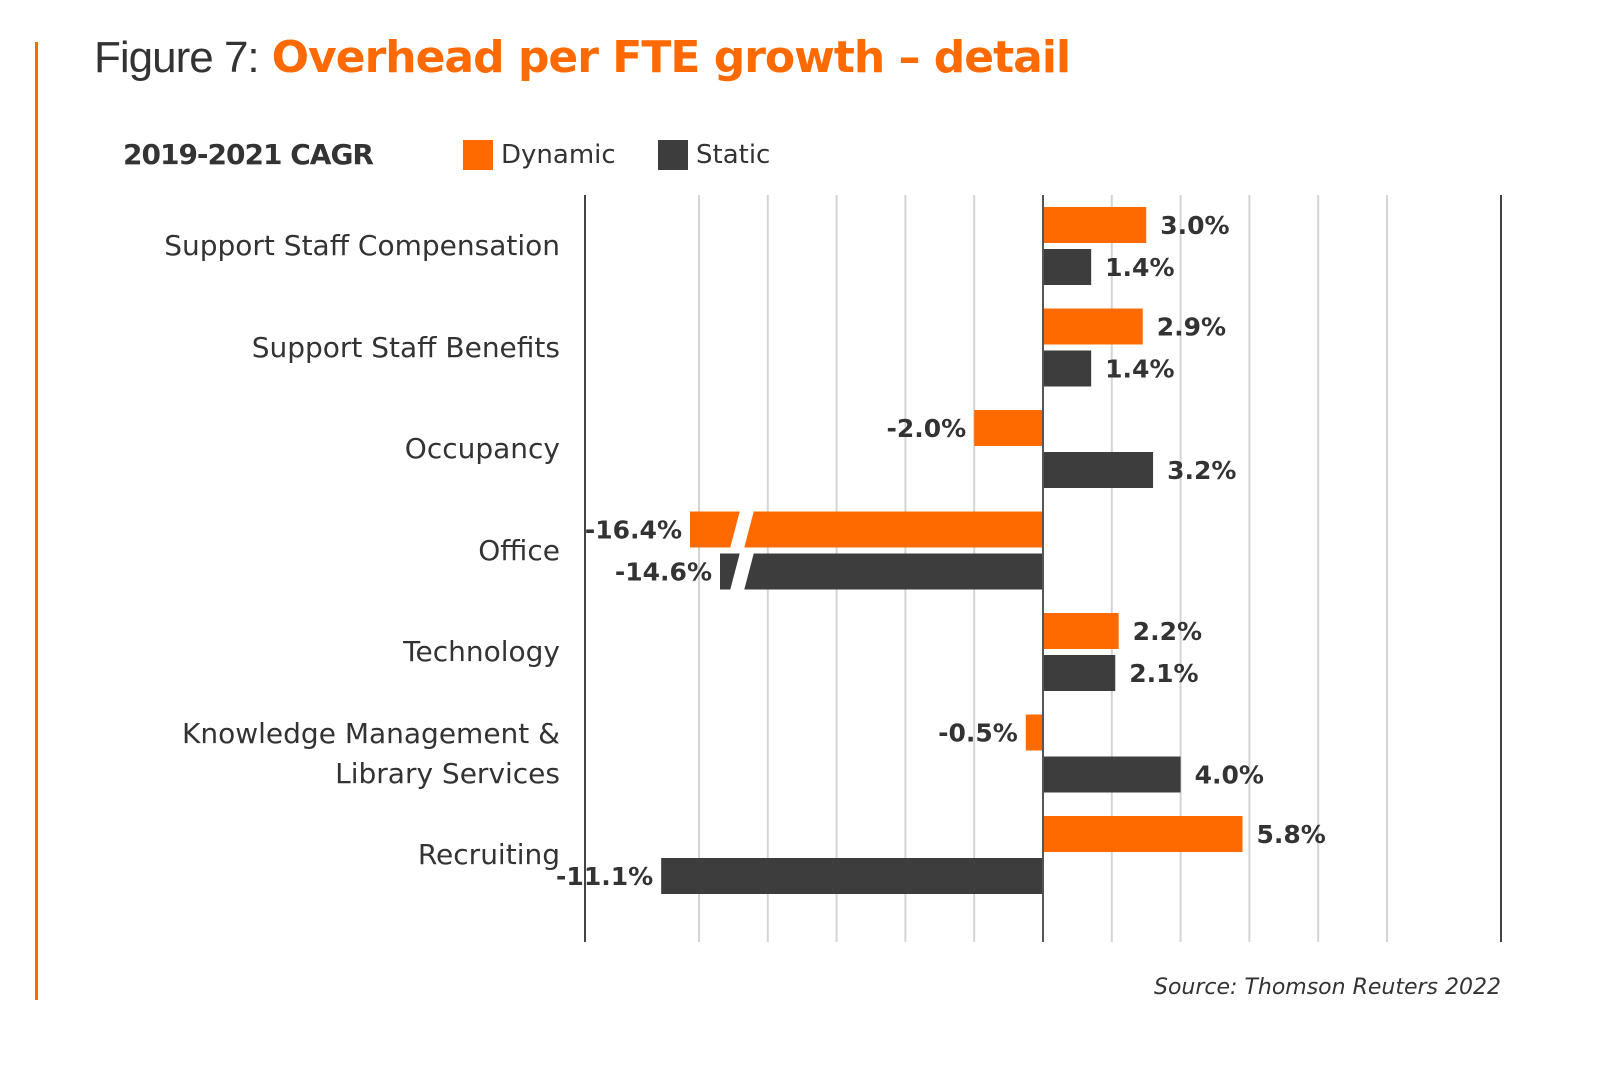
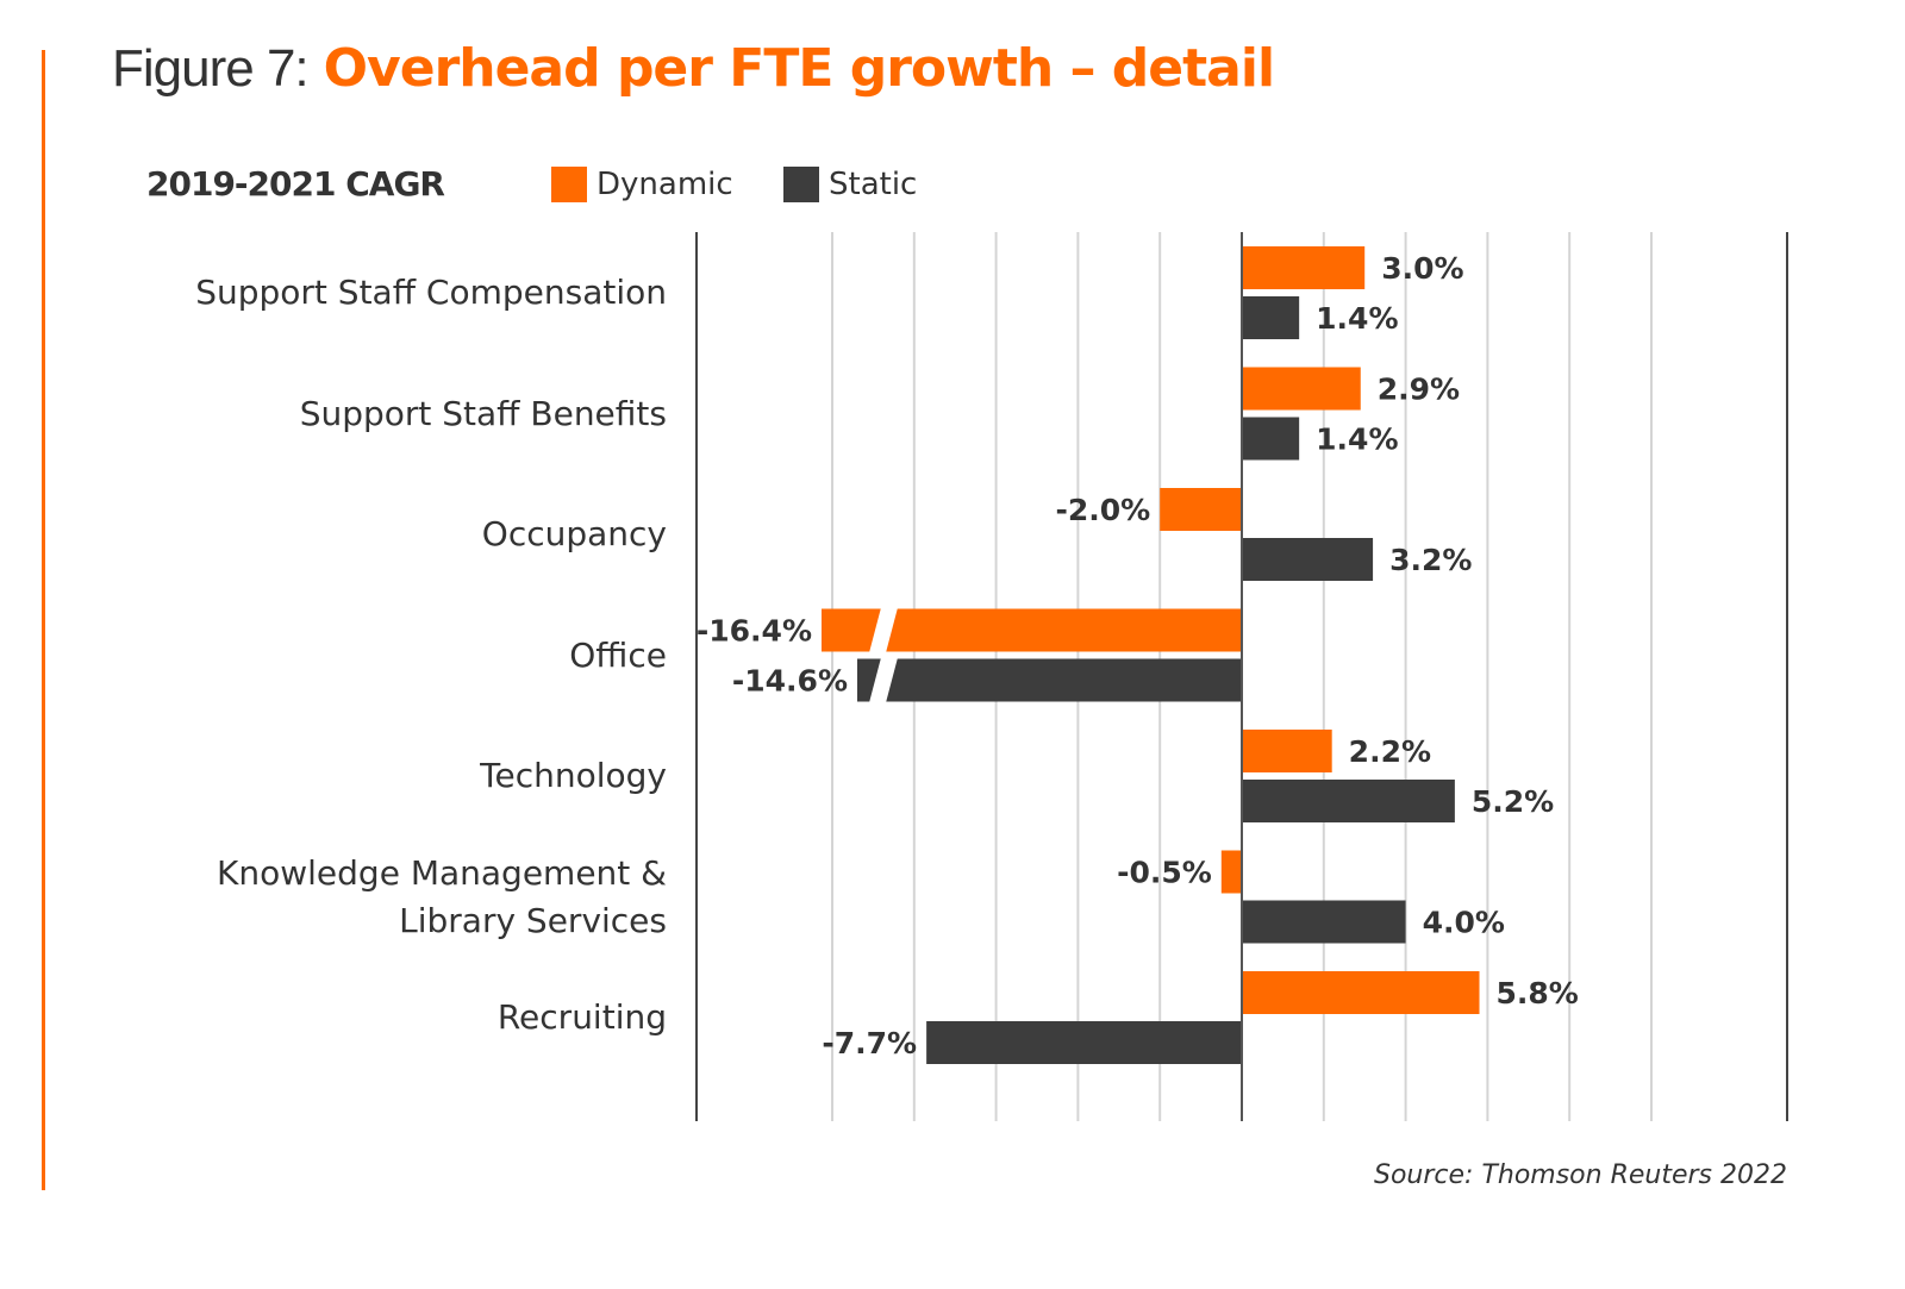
Static/Technology: 2.1% -> 5.2%
Static/Recruiting: -11.1% -> -7.7%
